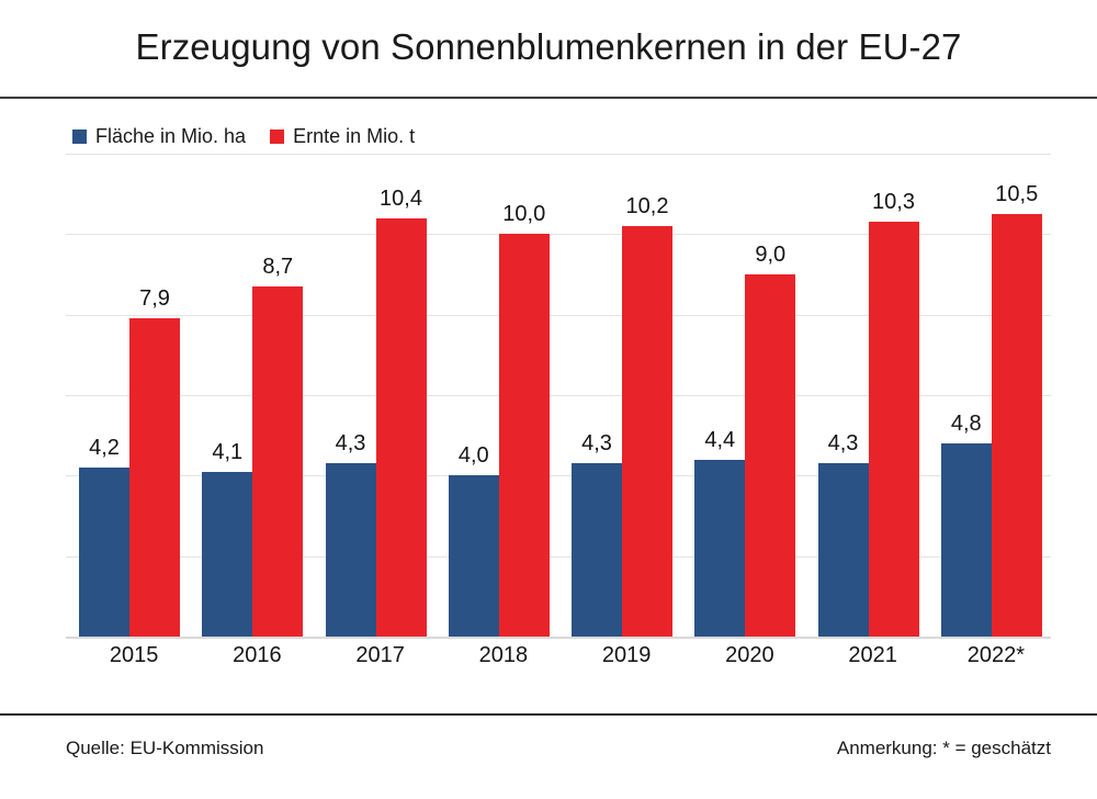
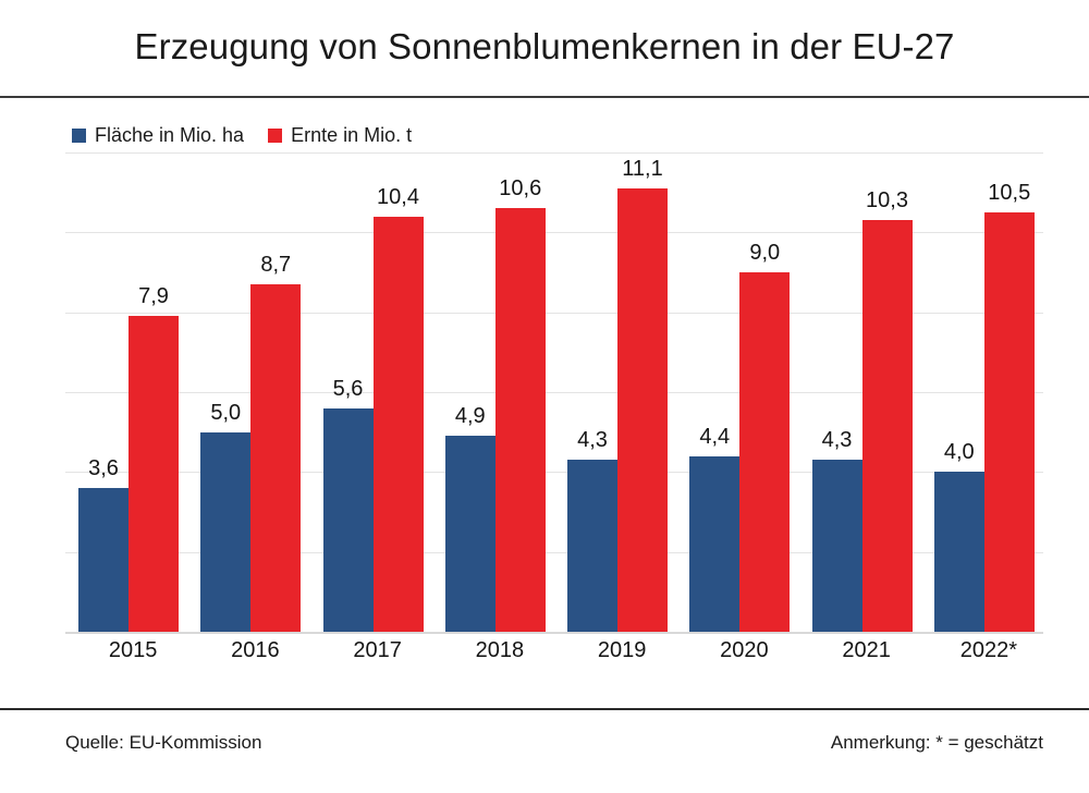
Fläche in Mio. ha/2015: 4,2 -> 3,6
Fläche in Mio. ha/2016: 4,1 -> 5,0
Fläche in Mio. ha/2017: 4,3 -> 5,6
Fläche in Mio. ha/2018: 4,0 -> 4,9
Ernte in Mio. t/2018: 10,0 -> 10,6
Ernte in Mio. t/2019: 10,2 -> 11,1
Fläche in Mio. ha/2022*: 4,8 -> 4,0
